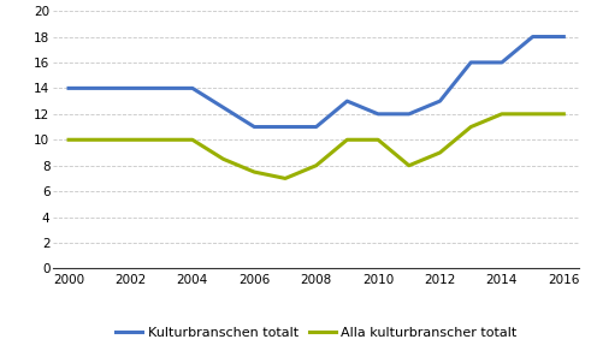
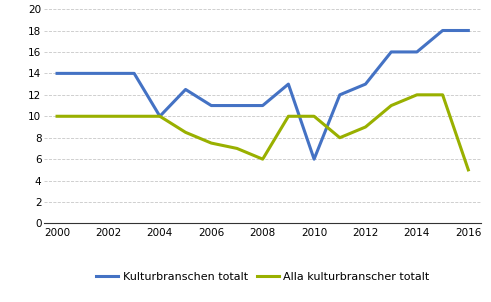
Kulturbranschen totalt/2004: 14.0 -> 10.0
Alla kulturbranscher totalt/2008: 8.0 -> 6.0
Kulturbranschen totalt/2010: 12.0 -> 6.0
Alla kulturbranscher totalt/2016: 12.0 -> 5.0
